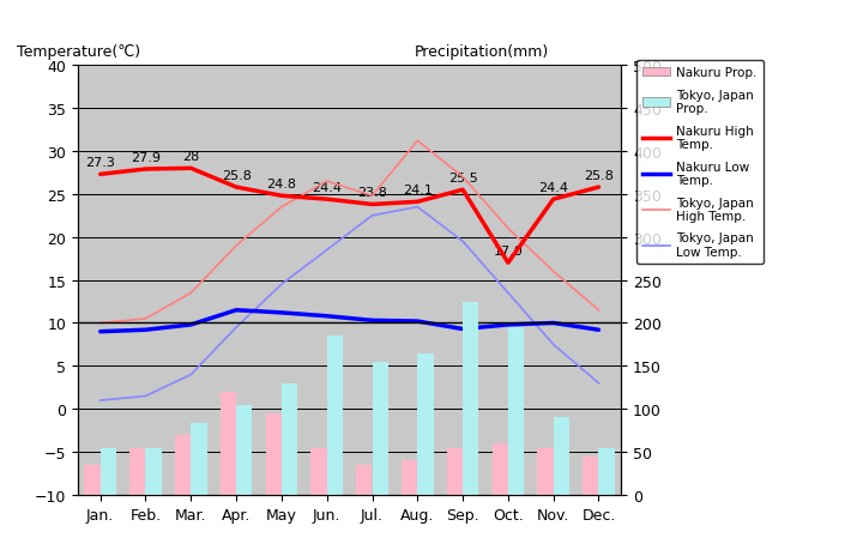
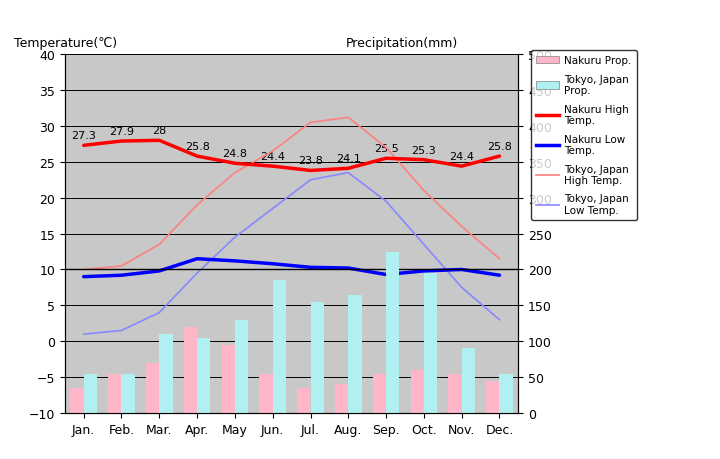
Tokyo, Japan Prop./Mar.: 84 -> 110
Tokyo, Japan High Temp./Jul.: 24.8 -> 30.5
Nakuru High Temp./Oct.: 17.0 -> 25.3
